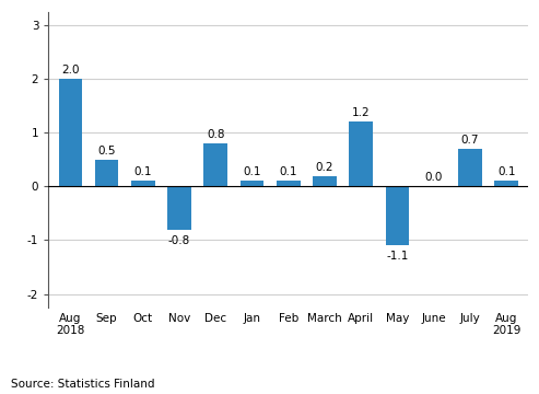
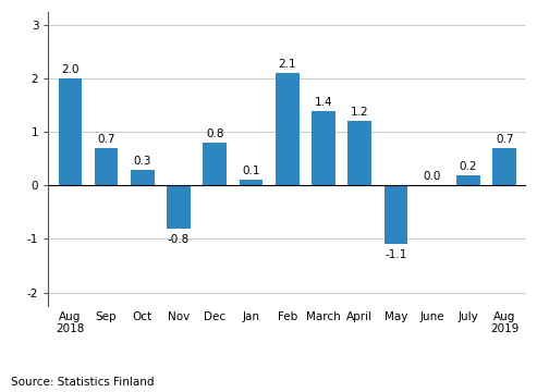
Sep: 0.5 -> 0.7
Oct: 0.1 -> 0.3
Feb: 0.1 -> 2.1
March: 0.2 -> 1.4
July: 0.7 -> 0.2
Aug 2019: 0.1 -> 0.7
